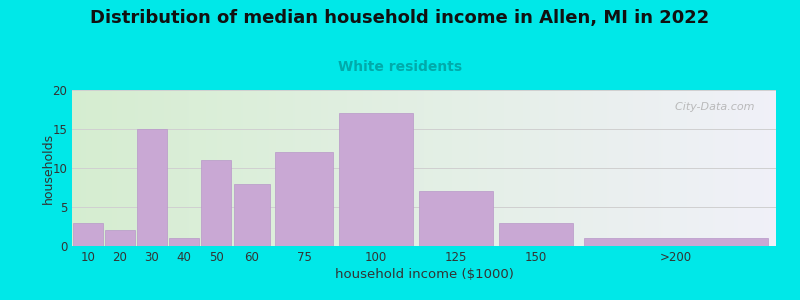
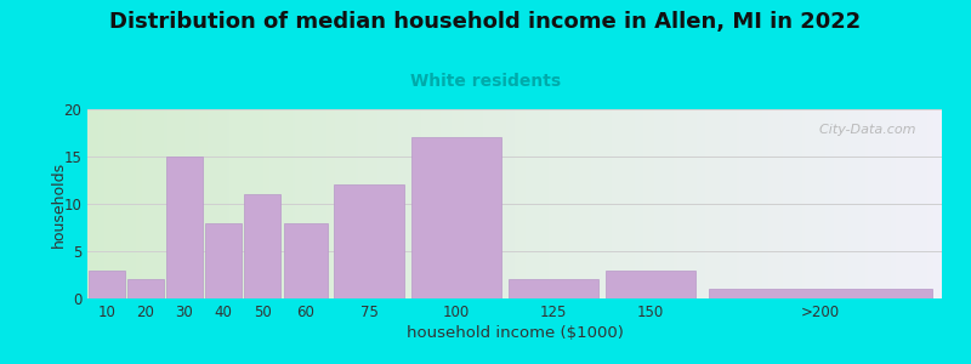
40: 1 -> 8
125: 7 -> 2
